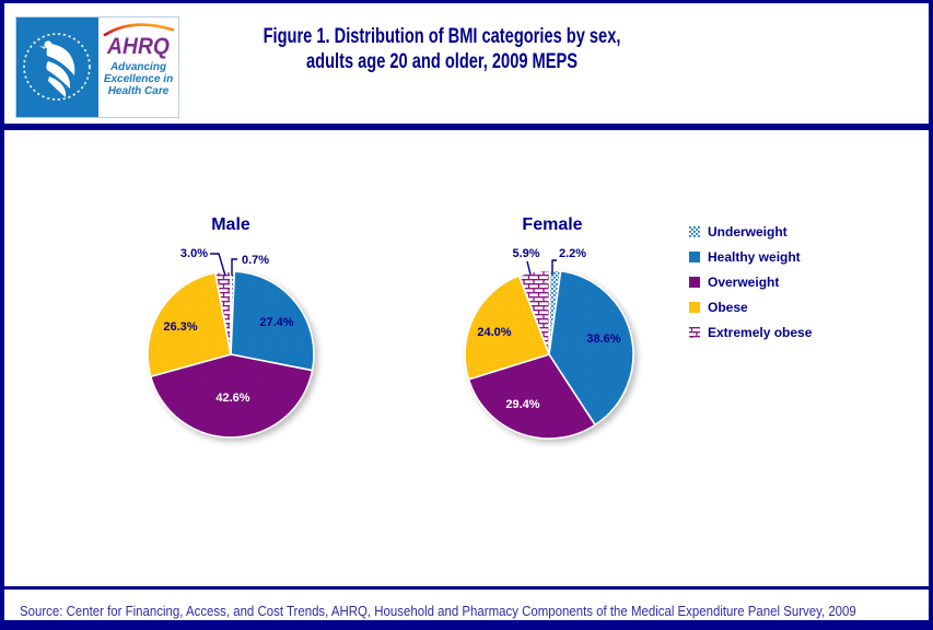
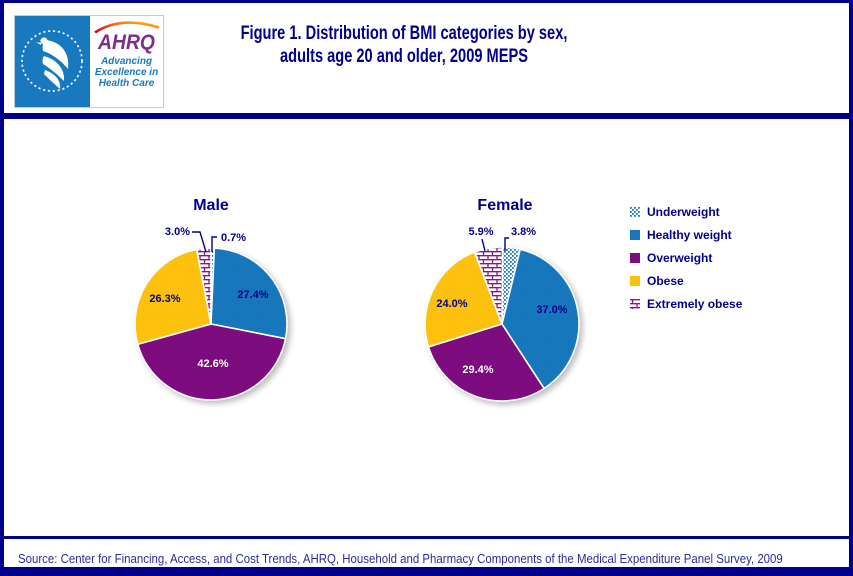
Female/Underweight: 2.2% -> 3.8%
Female/Healthy weight: 38.6% -> 37.0%
